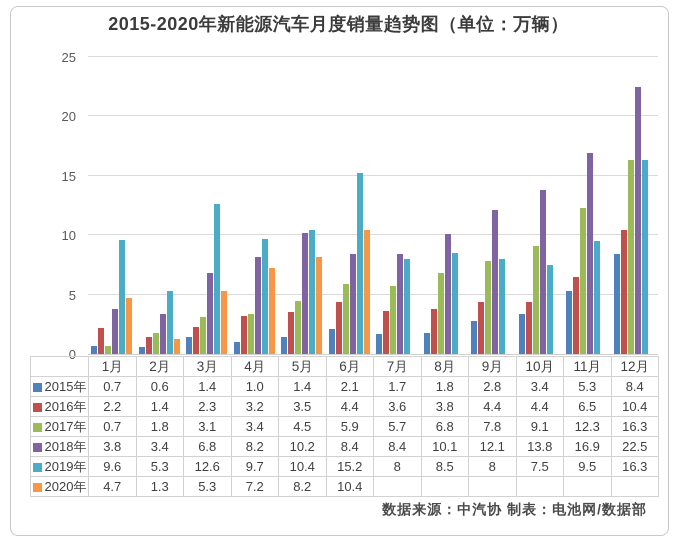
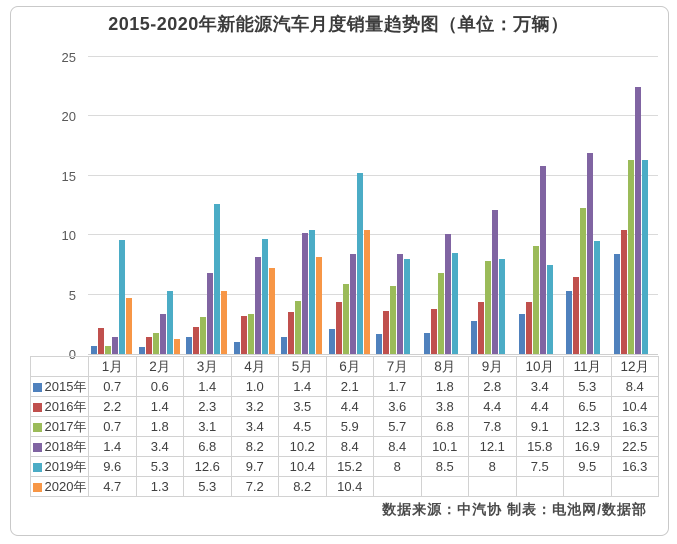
2018年/1月: 3.8 -> 1.4
2018年/10月: 13.8 -> 15.8
